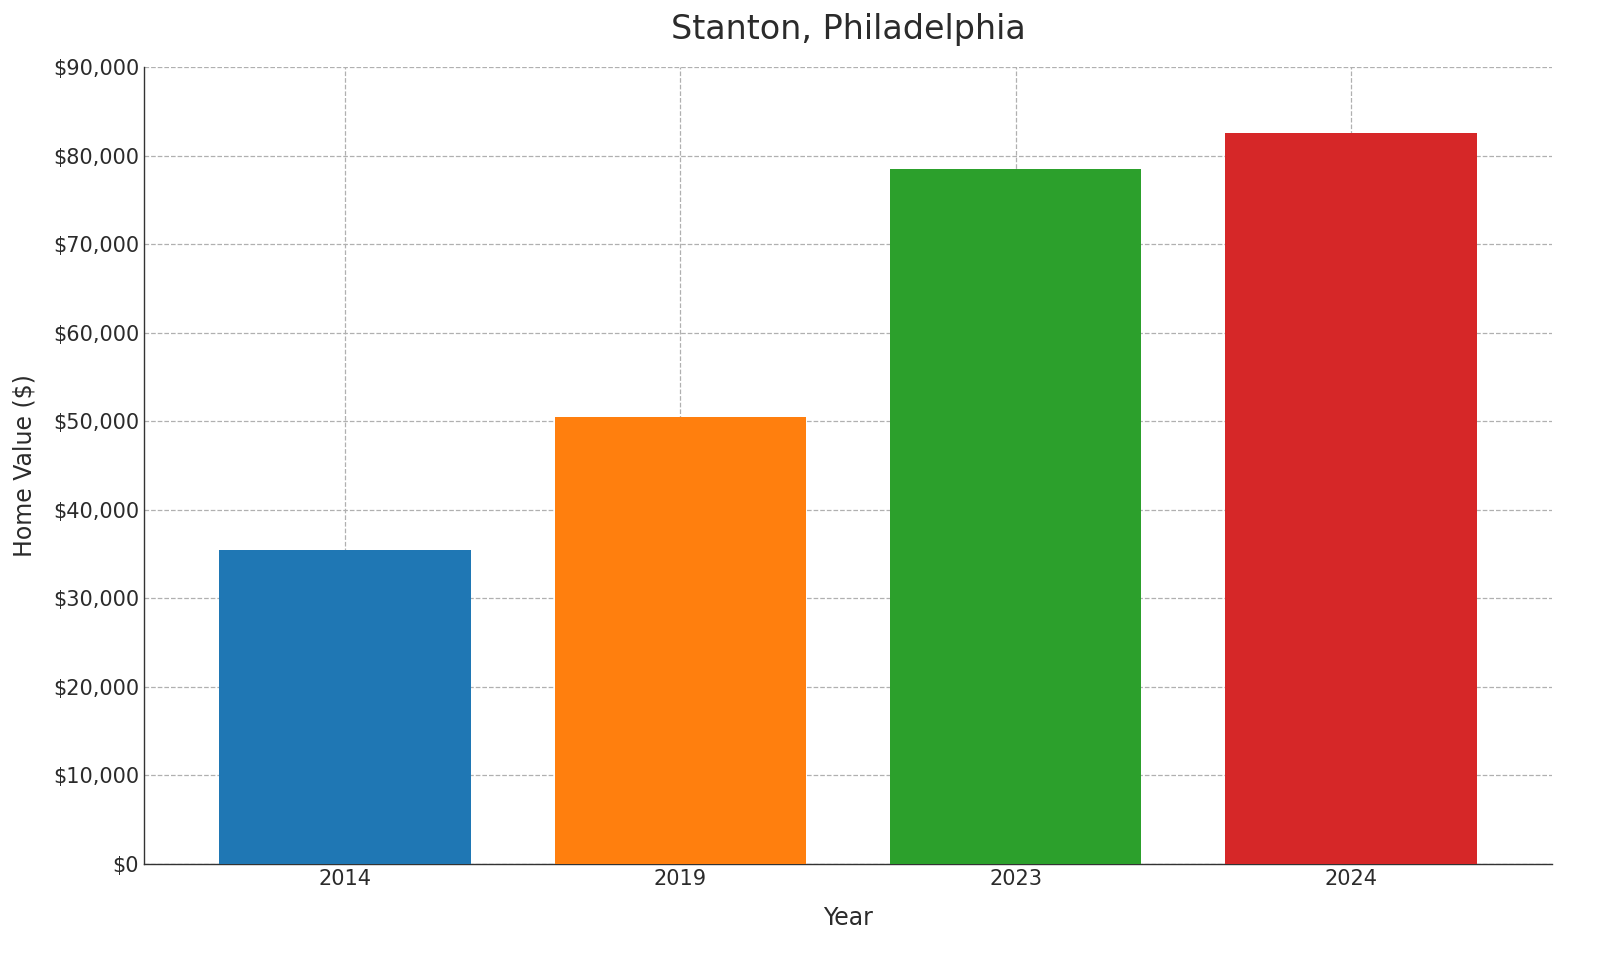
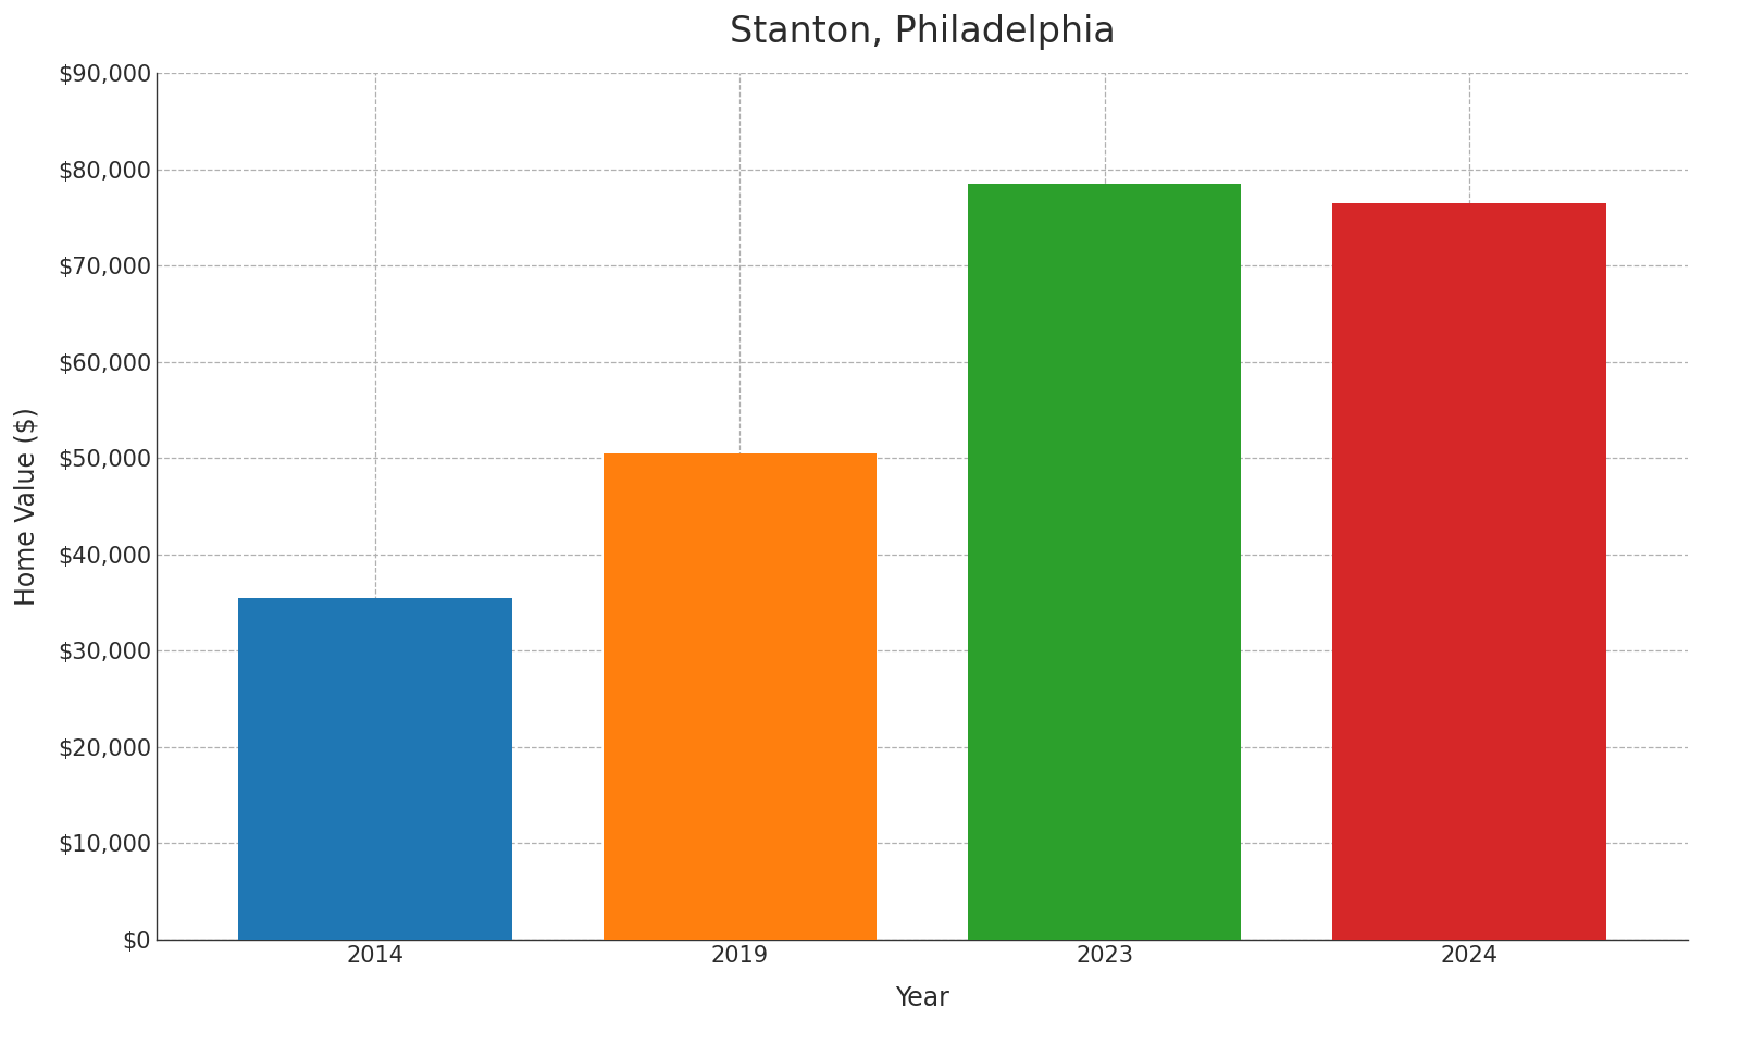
2024: $82,600 -> $76,500
